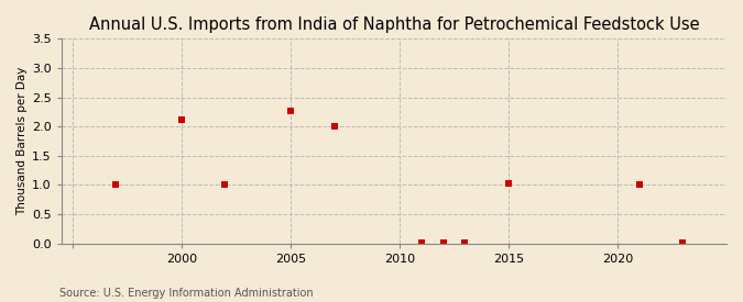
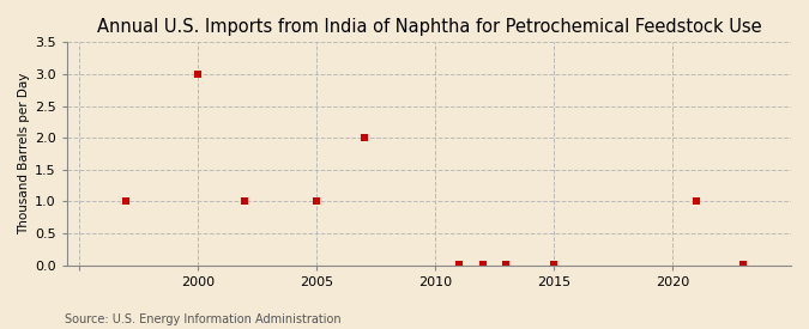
2000: 2.12 -> 3.00
2005: 2.26 -> 1.00
2015: 1.02 -> 0.01
